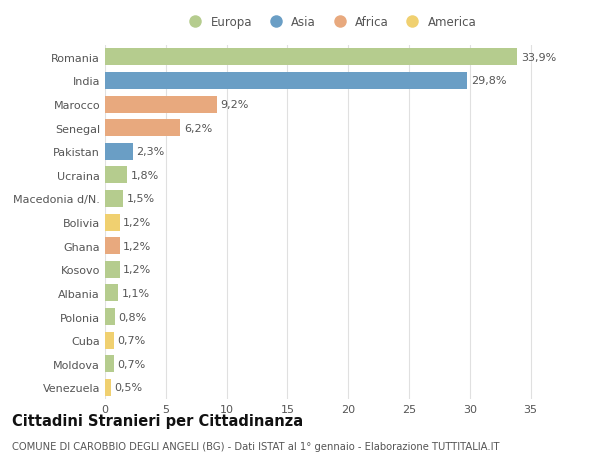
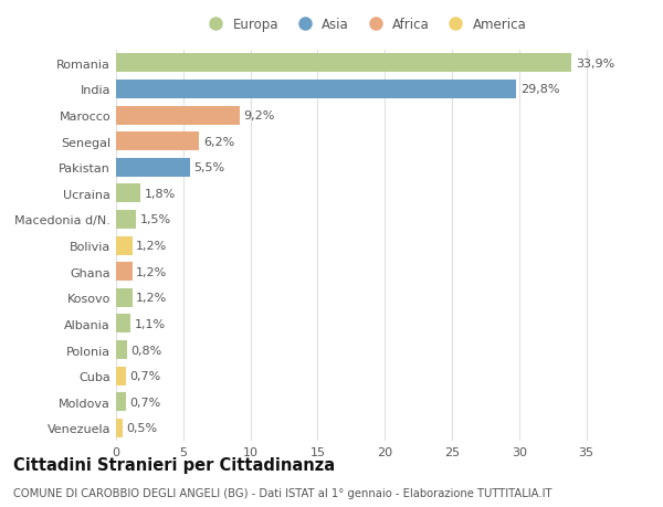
Pakistan: 2,3% -> 5,5%
